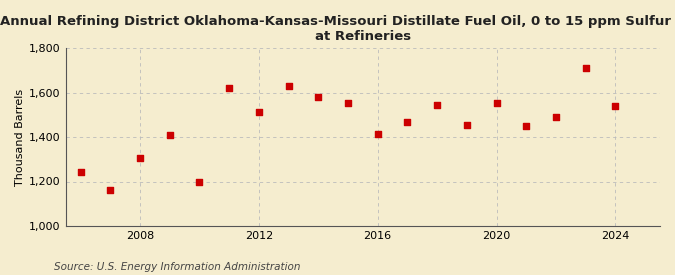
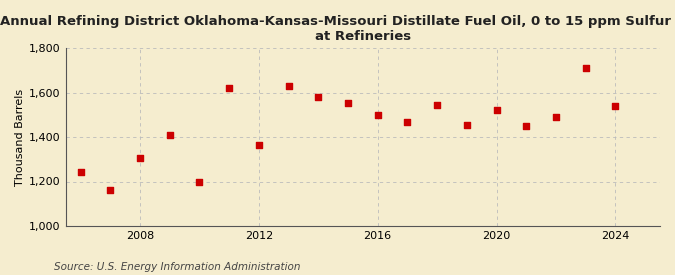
2012: 1,515 -> 1,365
2016: 1,415 -> 1,500
2020: 1,555 -> 1,520
